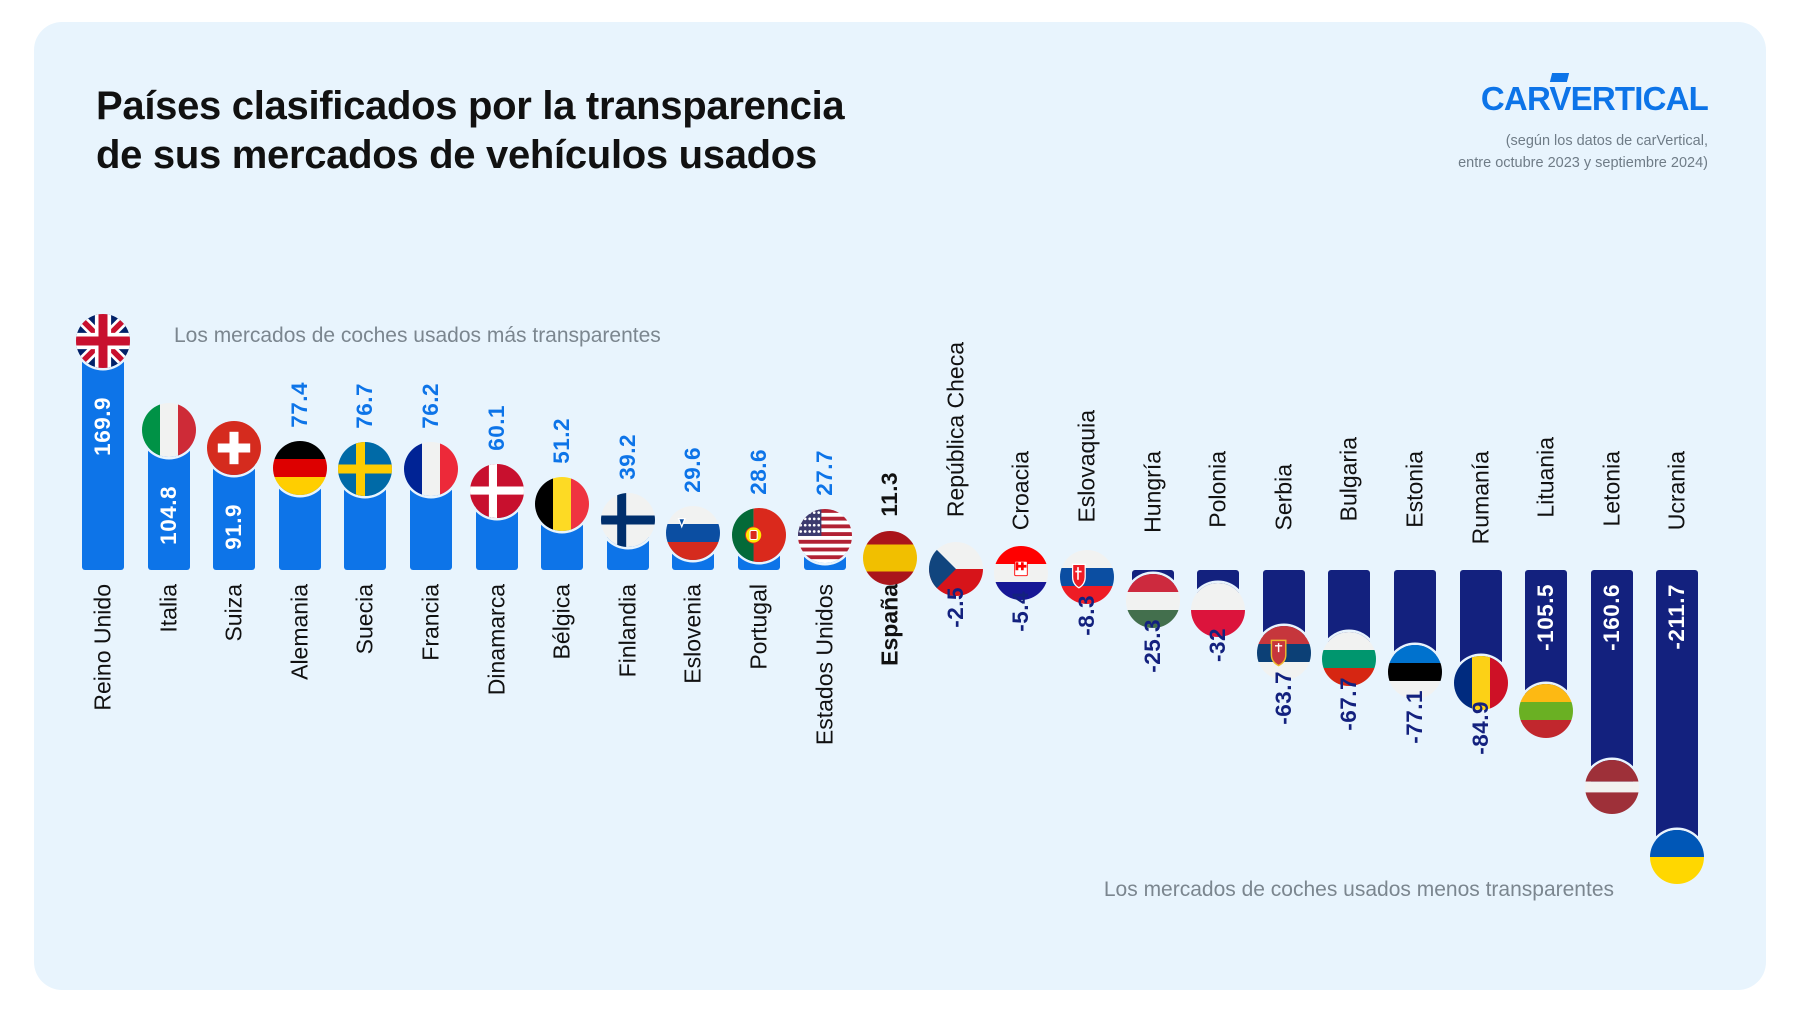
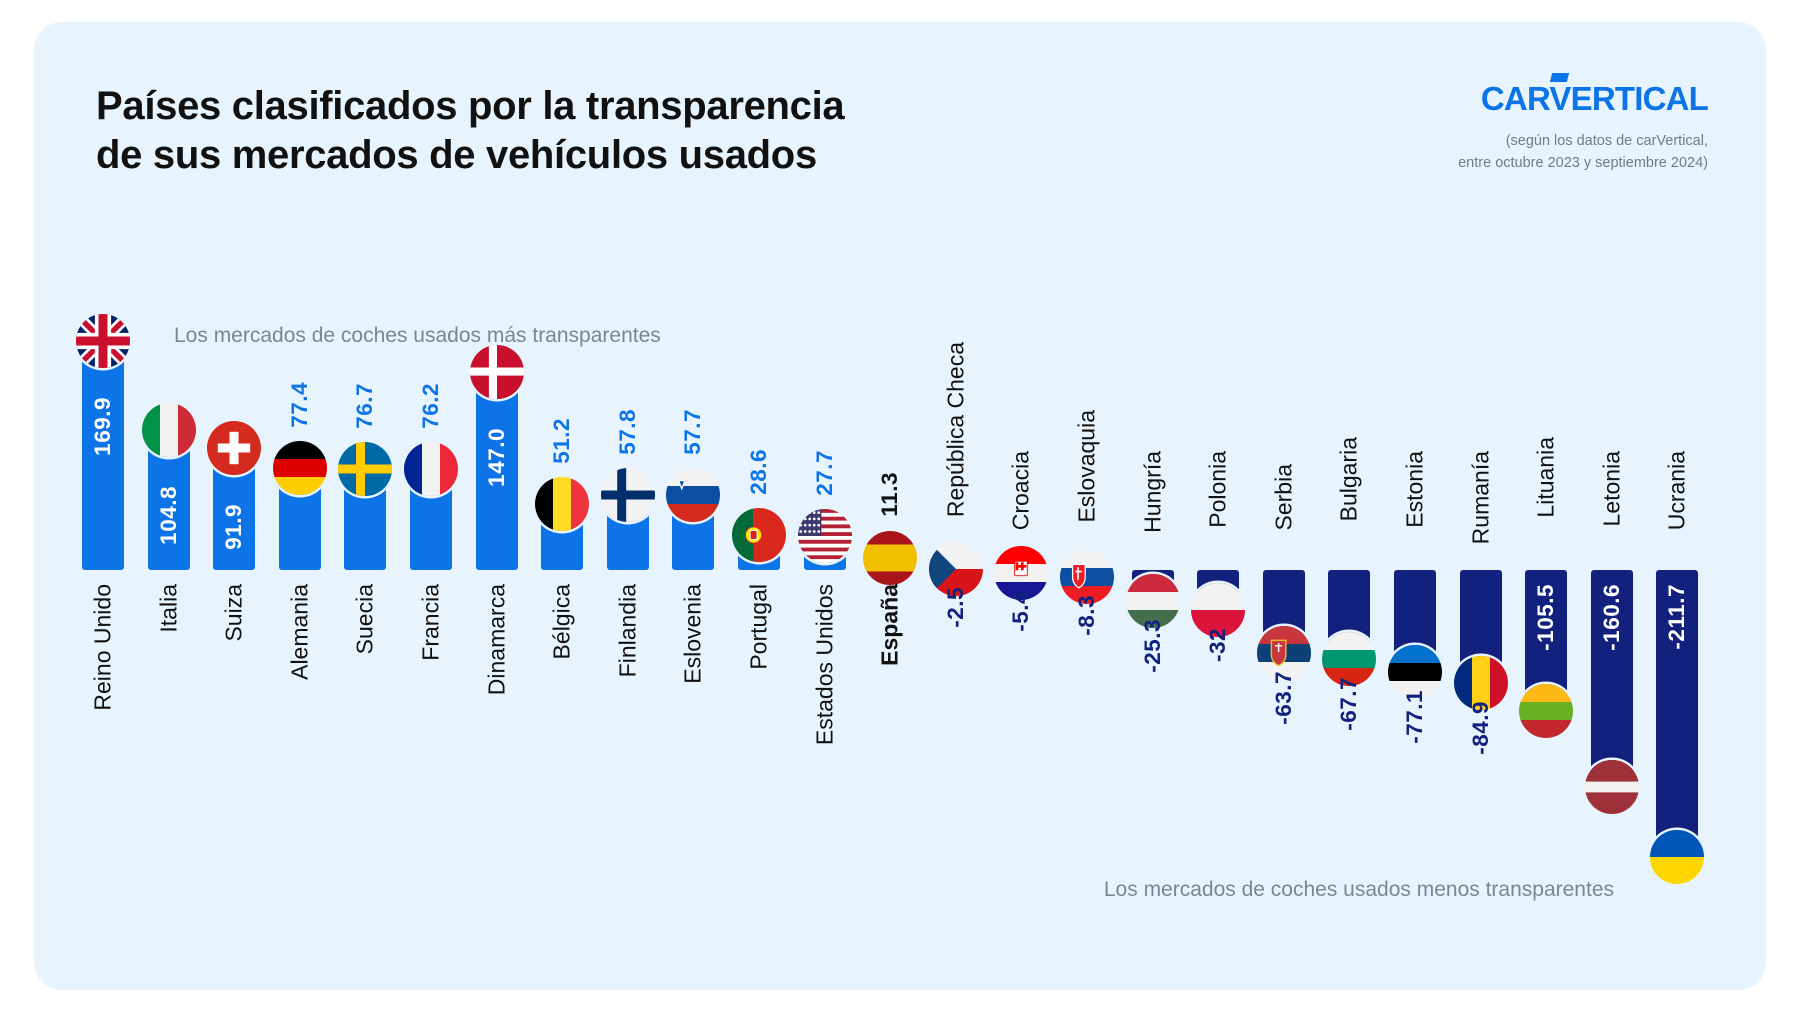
Dinamarca: 60.1 -> 147.0
Finlandia: 39.2 -> 57.8
Eslovenia: 29.6 -> 57.7
